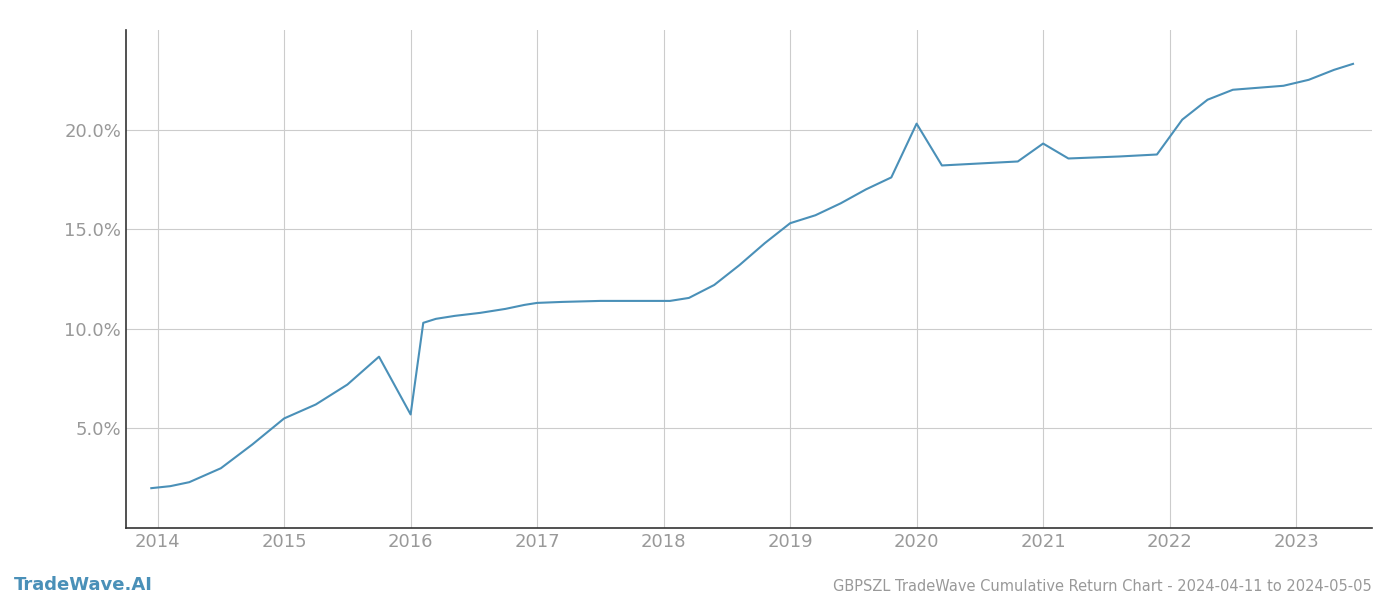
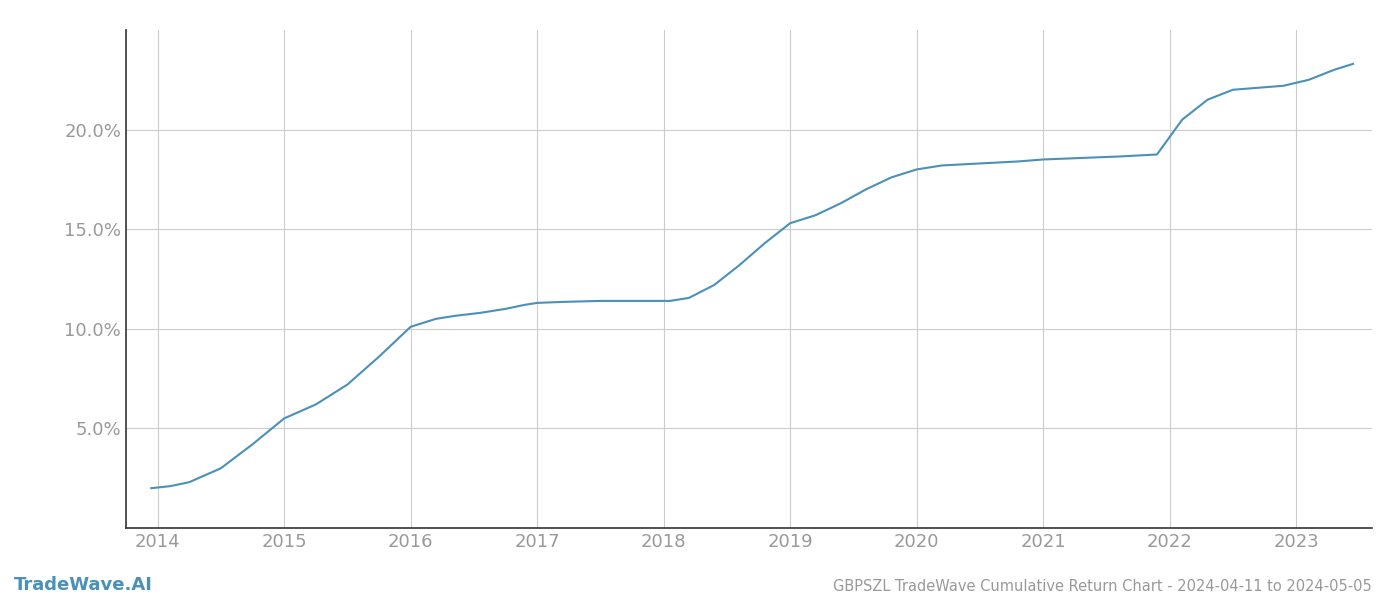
2016: 5.7% -> 10.1%
2020: 20.3% -> 18.0%
2021: 19.3% -> 18.5%
